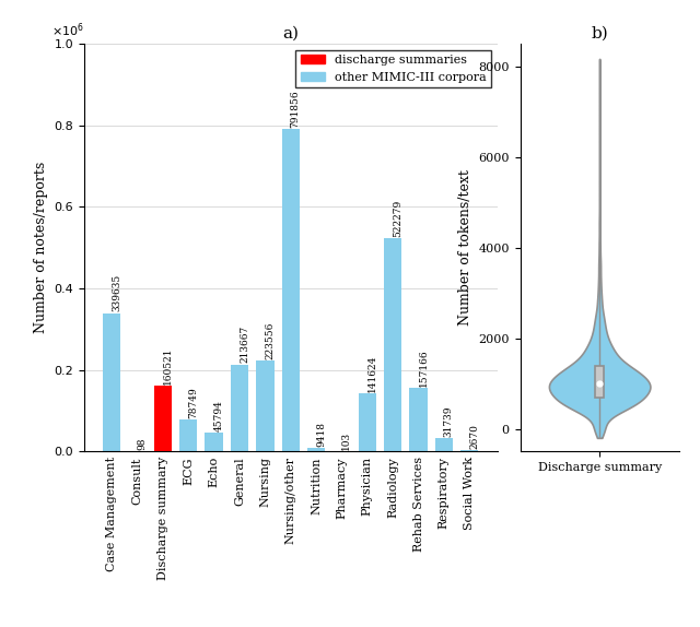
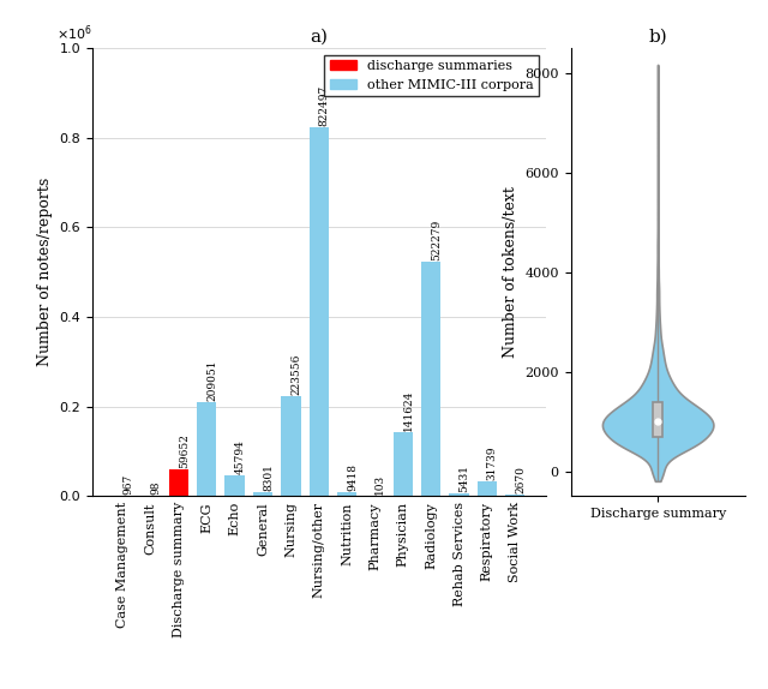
a)/Case Management: 339635 -> 967
a)/Discharge summary: 160521 -> 59652
a)/ECG: 78749 -> 209051
a)/General: 213667 -> 8301
a)/Nursing/other: 791856 -> 822497
a)/Rehab Services: 157166 -> 5431
